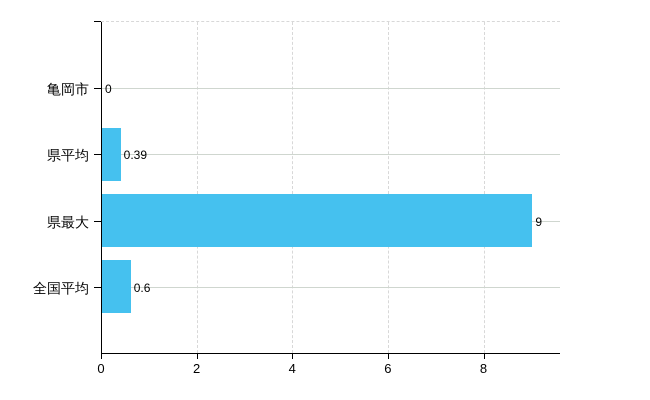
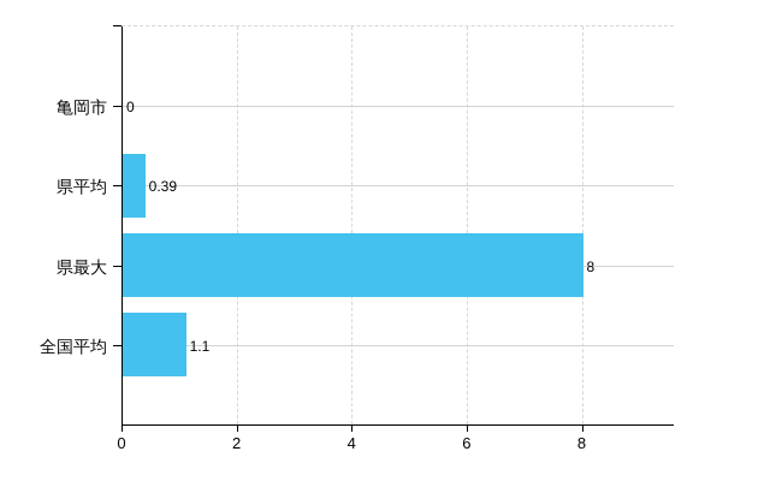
県最大: 9 -> 8
全国平均: 0.6 -> 1.1
